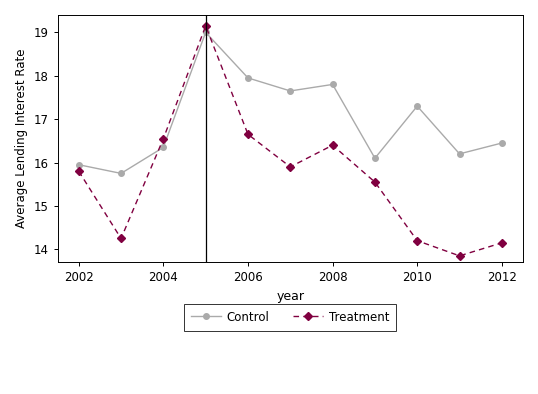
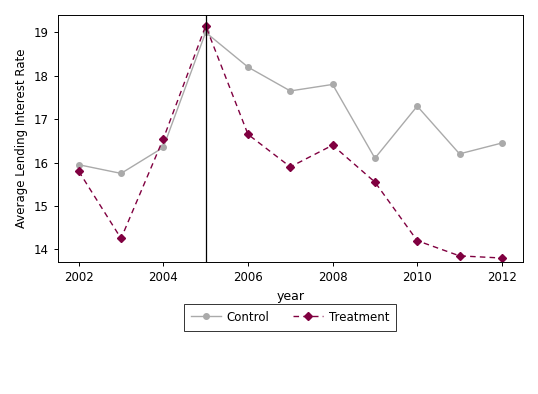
Control/2006: 17.95 -> 18.20
Treatment/2012: 14.15 -> 13.80
